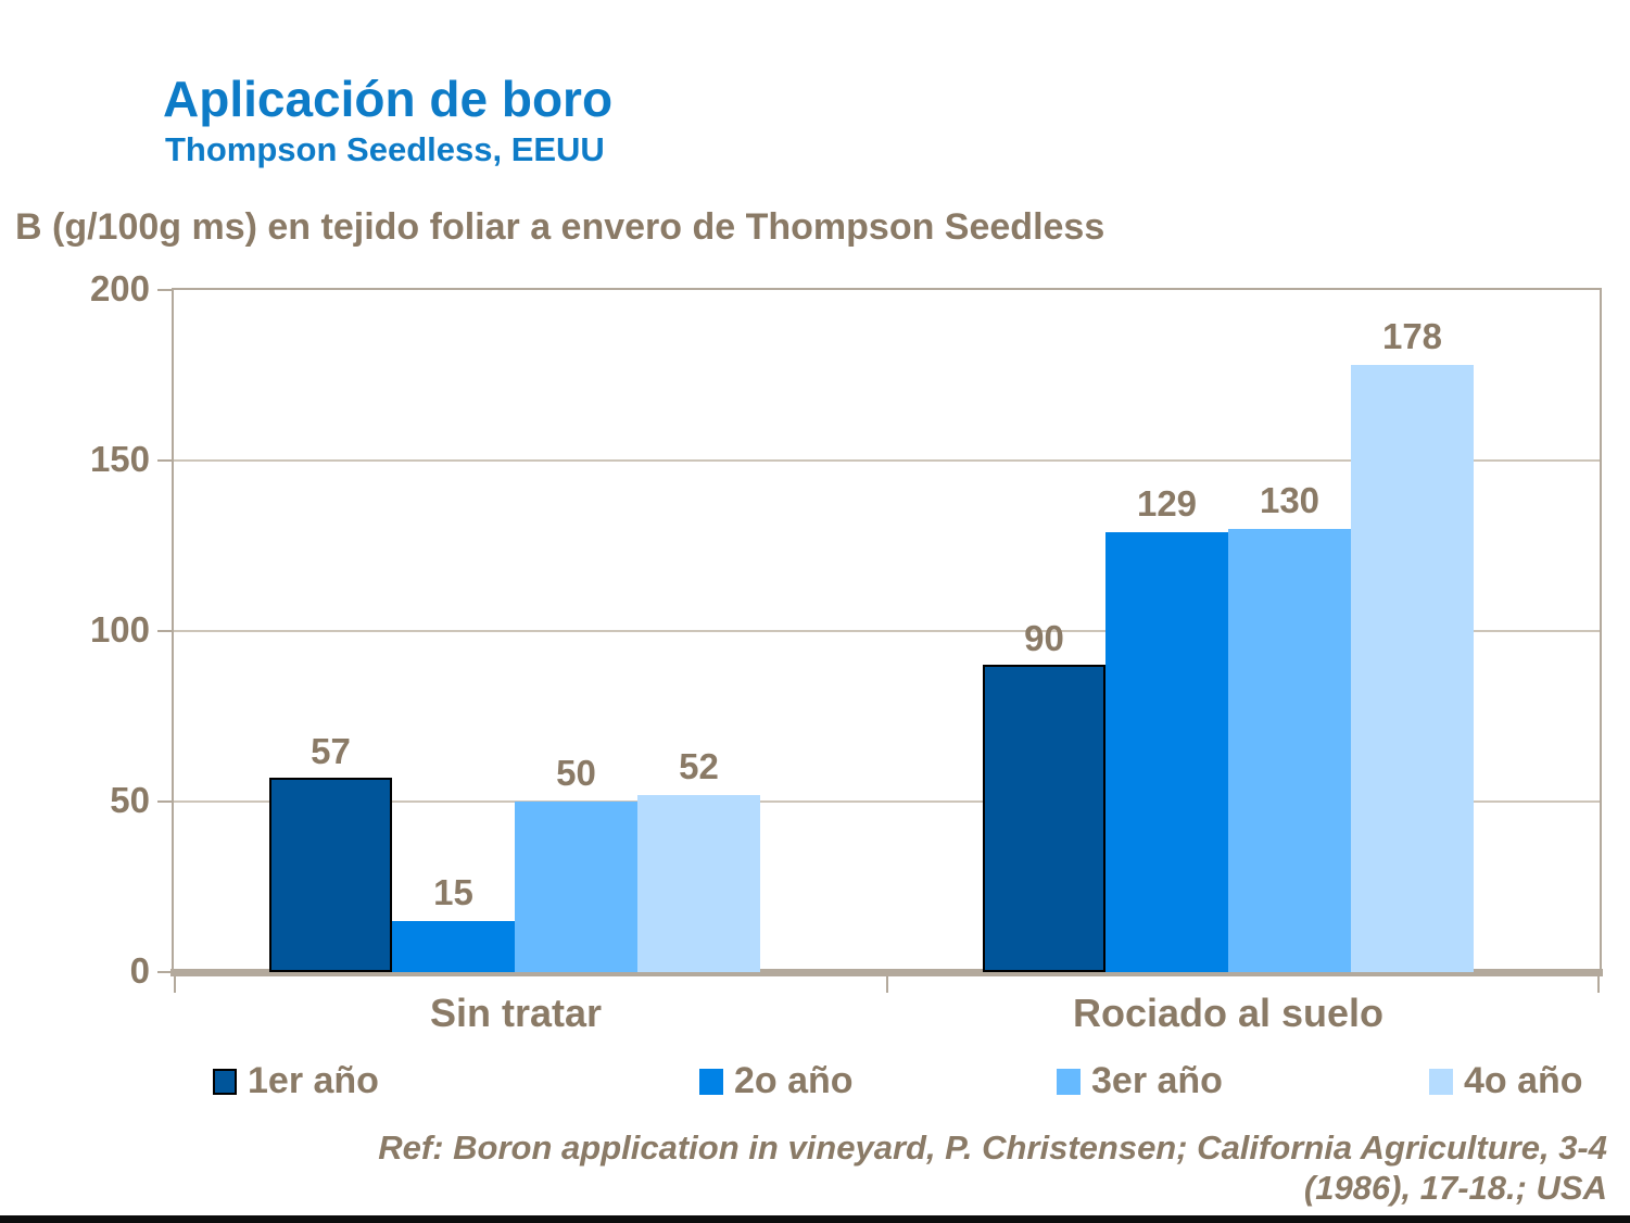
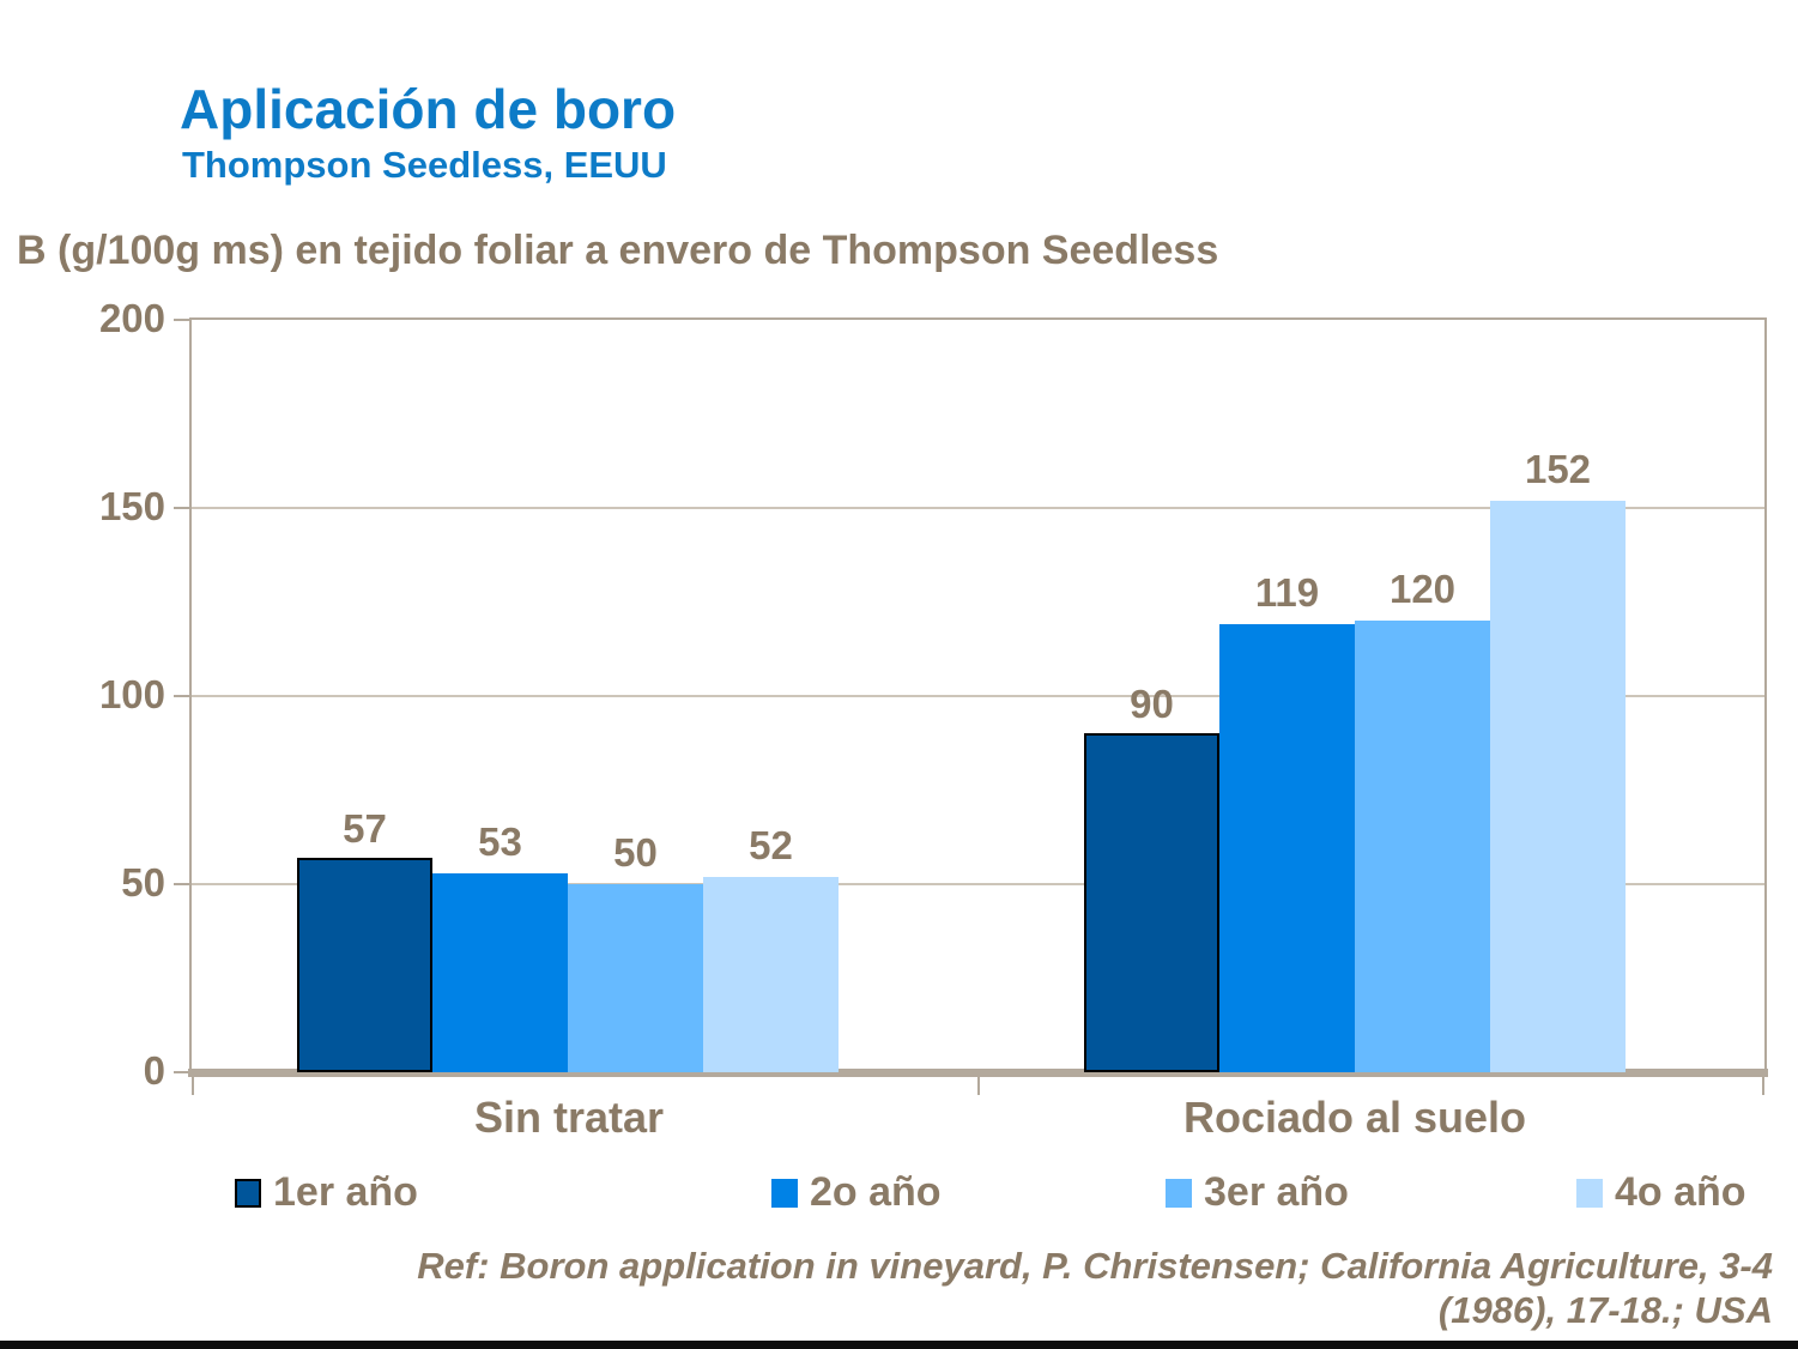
2o año/Sin tratar: 15 -> 53
2o año/Rociado al suelo: 129 -> 119
3er año/Rociado al suelo: 130 -> 120
4o año/Rociado al suelo: 178 -> 152
